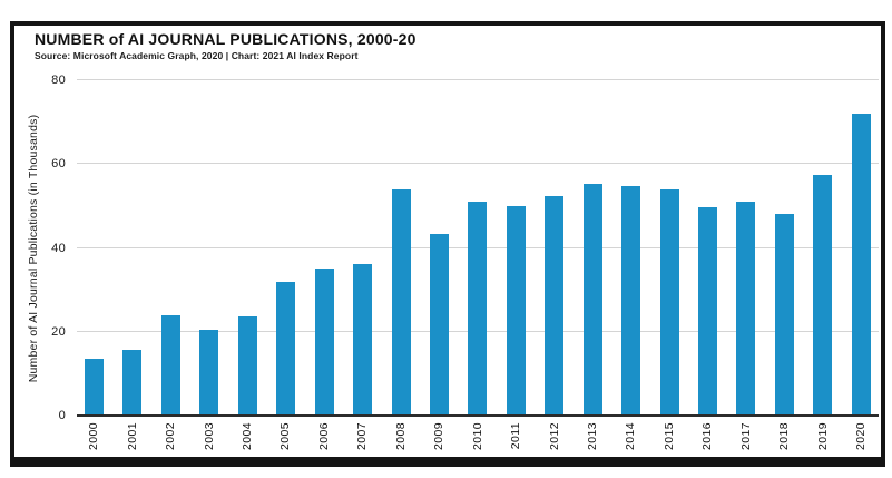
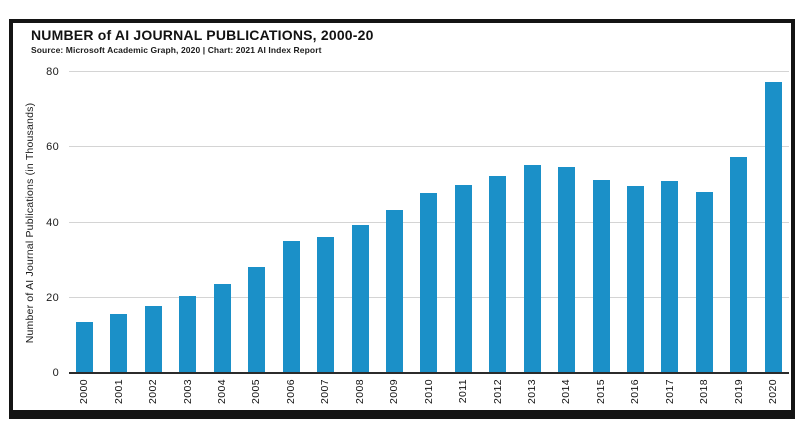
2002: 24 -> 18
2005: 32 -> 28
2008: 54 -> 39
2010: 51 -> 48
2015: 54 -> 51
2020: 72 -> 77
